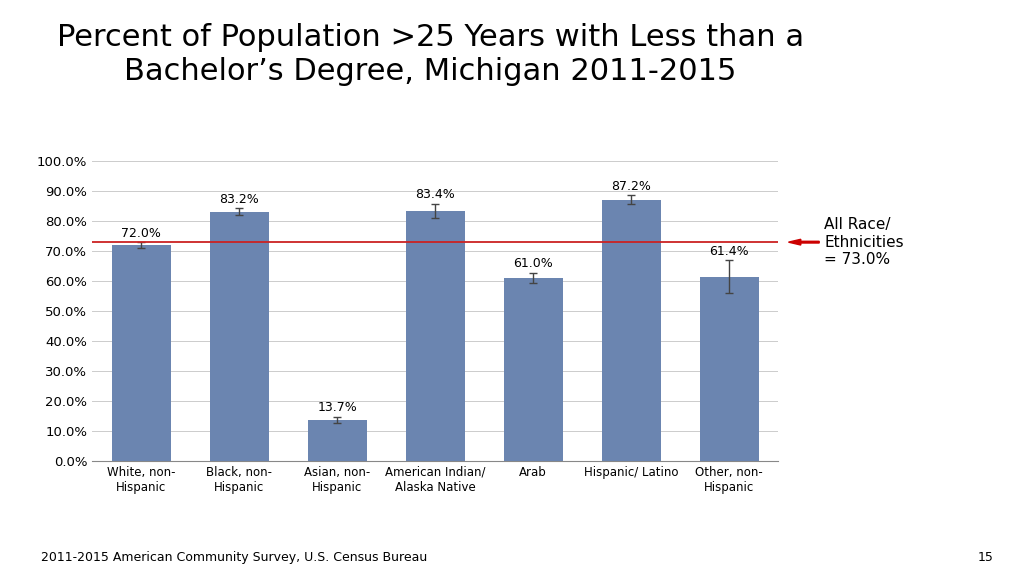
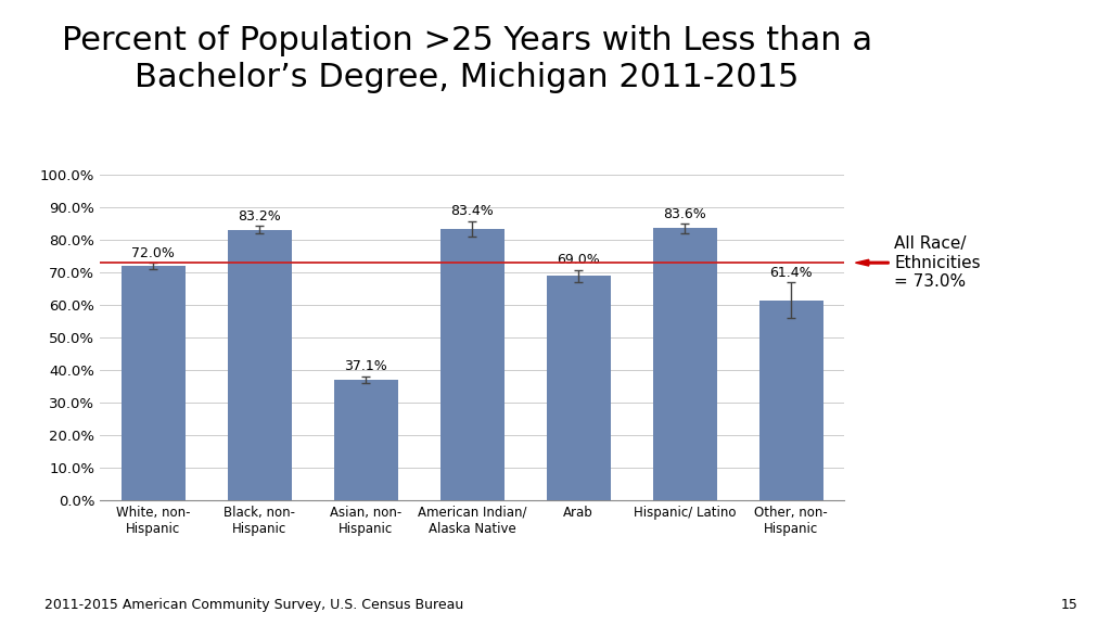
Asian, non- Hispanic: 13.7% -> 37.1%
Arab: 61.0% -> 69.0%
Hispanic/ Latino: 87.2% -> 83.6%
